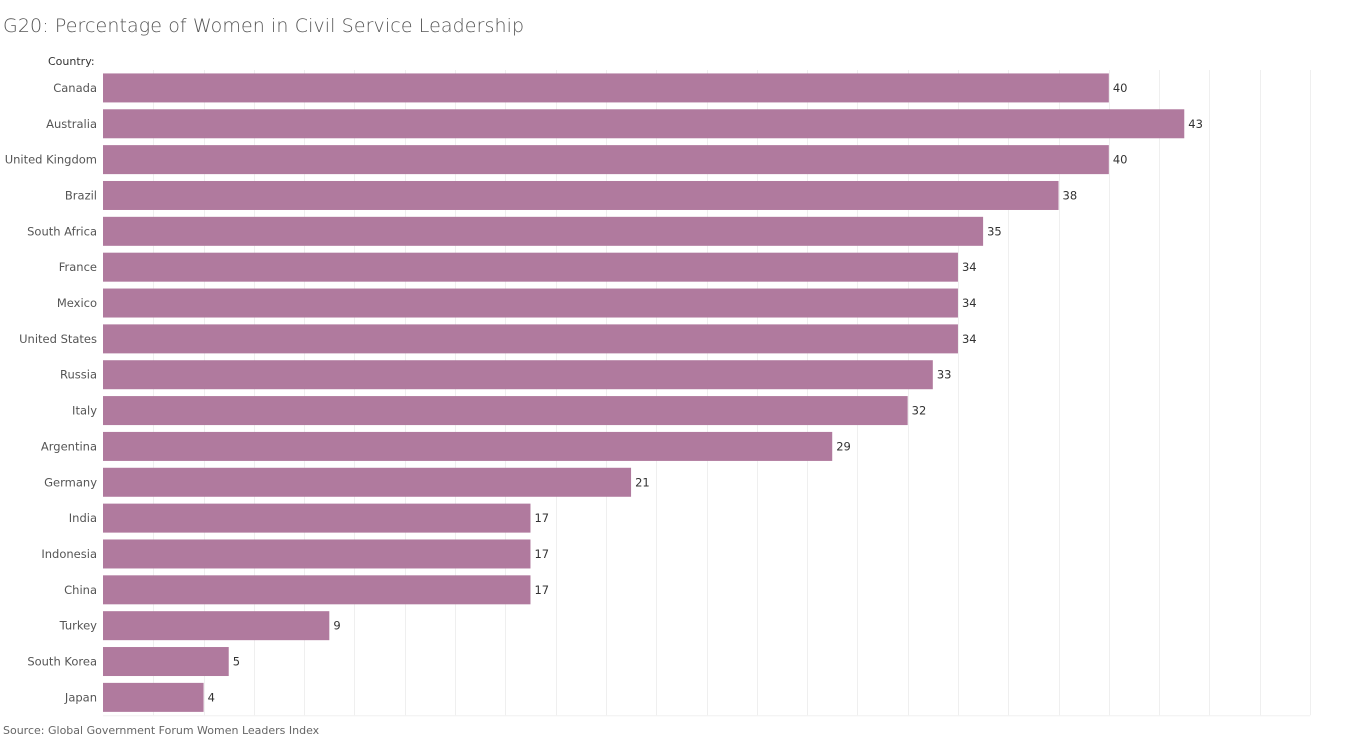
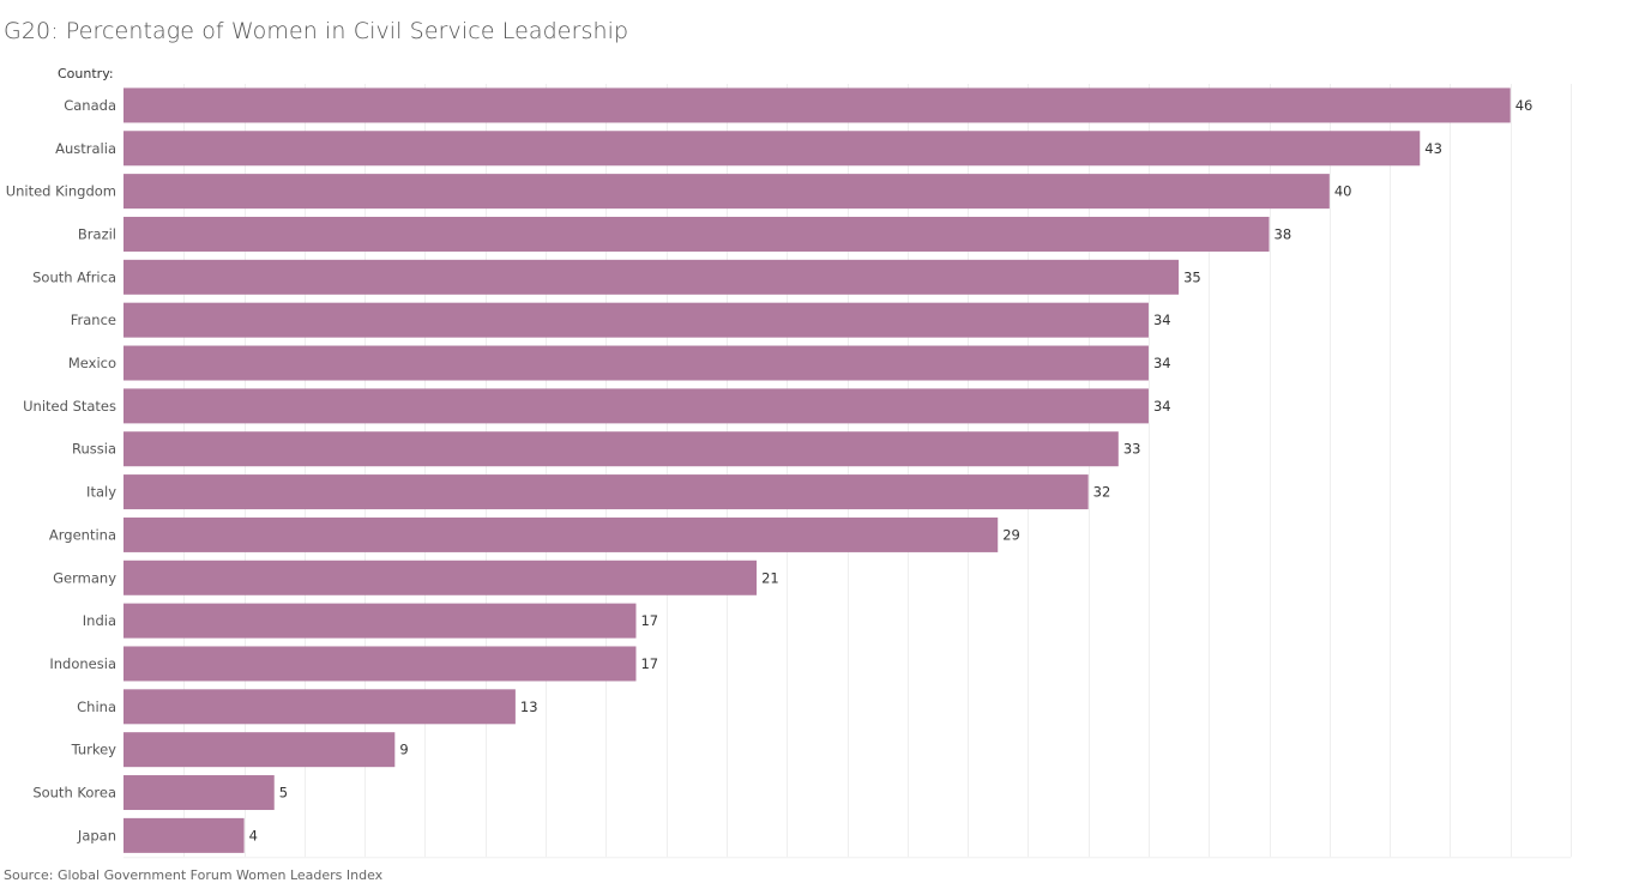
Canada: 40 -> 46
China: 17 -> 13
